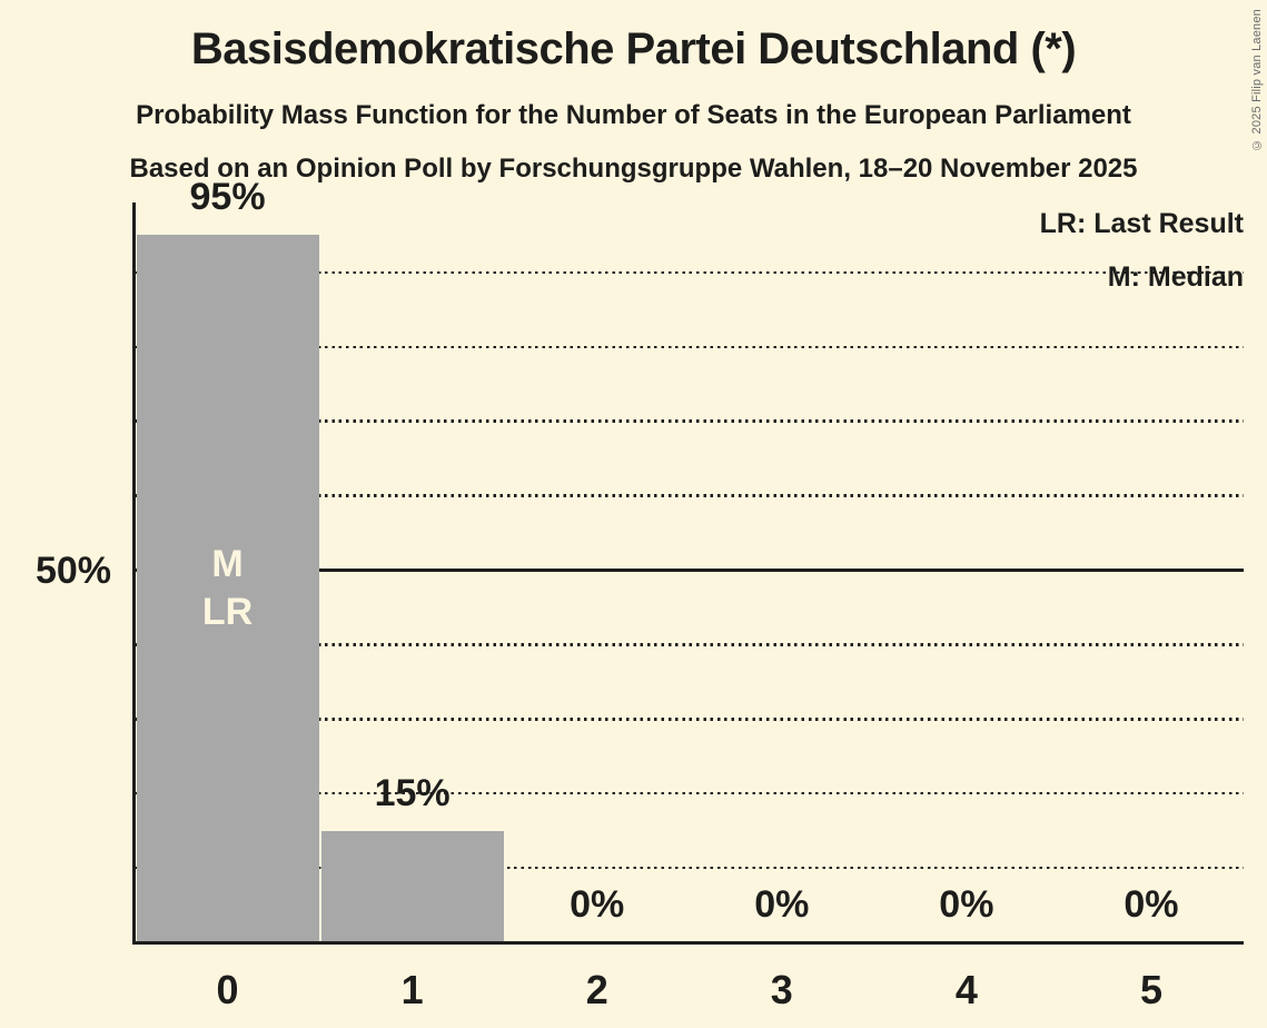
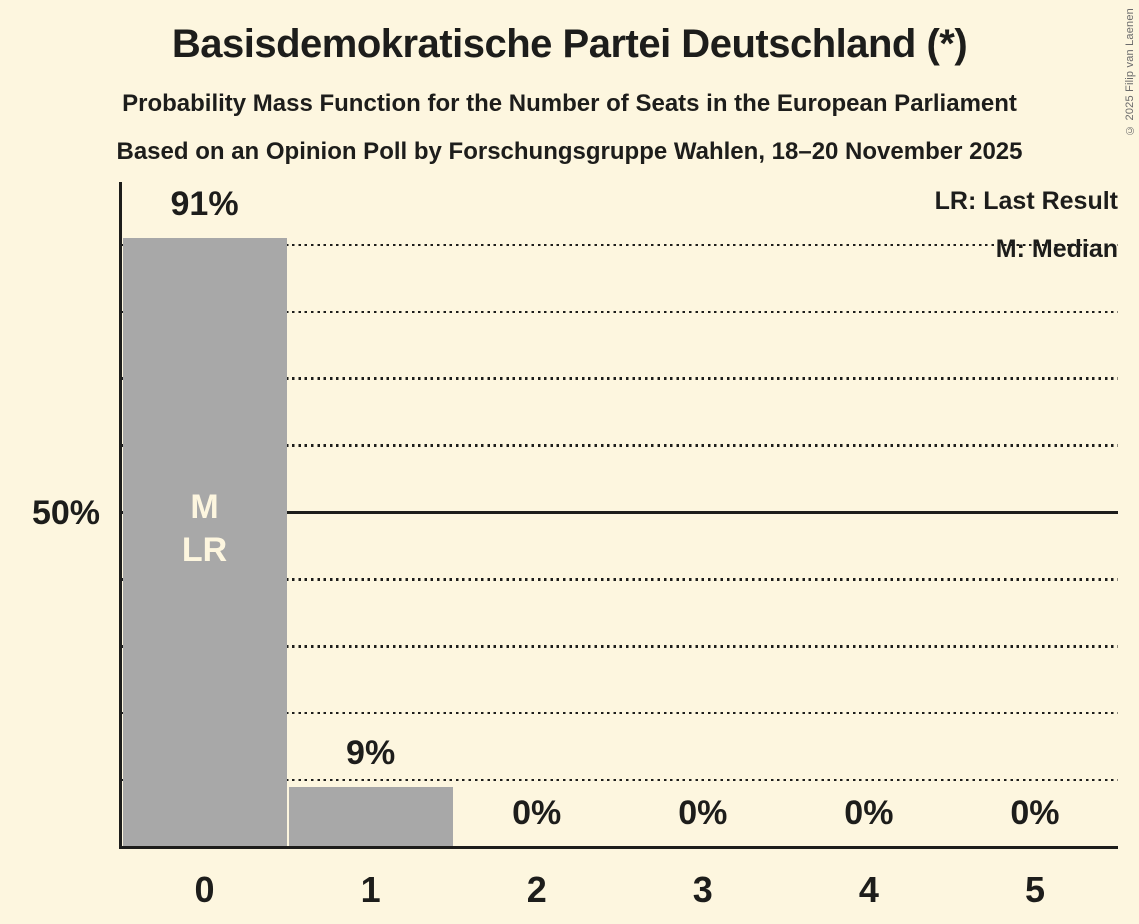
0: 95% -> 91%
1: 15% -> 9%
